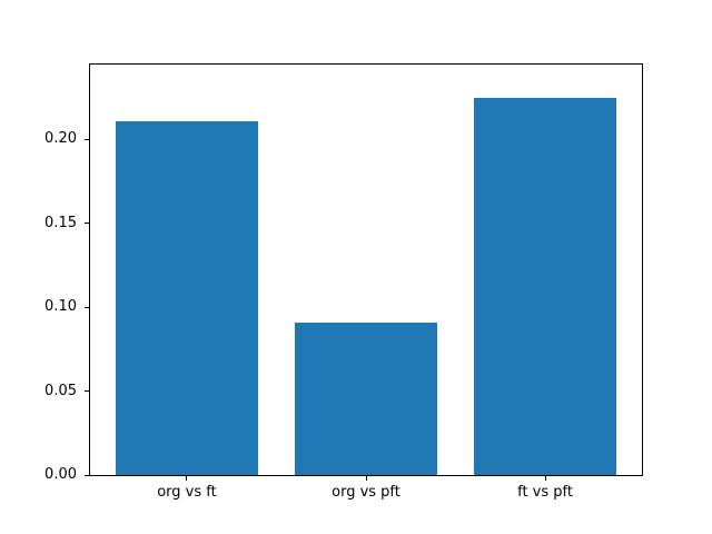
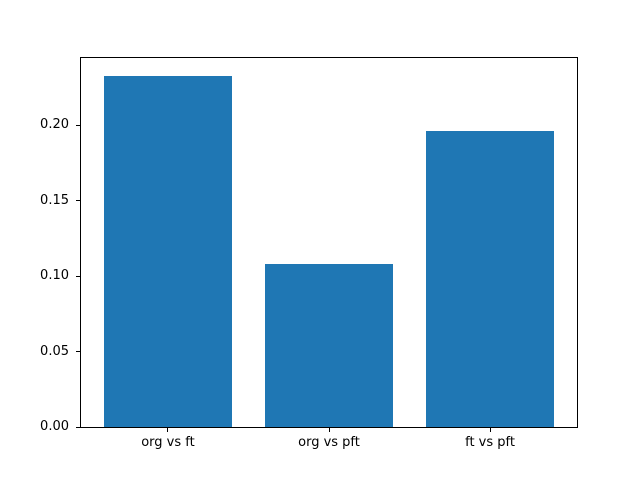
org vs ft: 0.211 -> 0.233
org vs pft: 0.091 -> 0.108
ft vs pft: 0.225 -> 0.196
